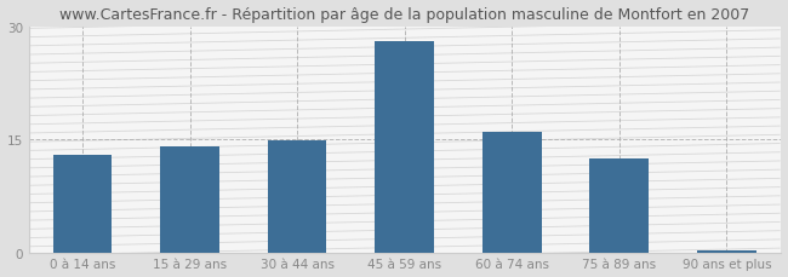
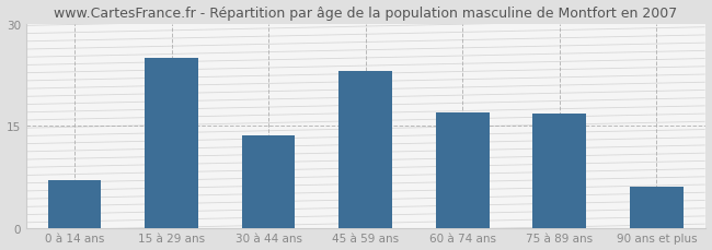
0 à 14 ans: 13.0 -> 7.0
15 à 29 ans: 14.0 -> 25.0
30 à 44 ans: 14.8 -> 13.6
45 à 59 ans: 28.0 -> 23.0
60 à 74 ans: 16.0 -> 17.0
75 à 89 ans: 12.5 -> 16.8
90 ans et plus: 0.3 -> 6.0
